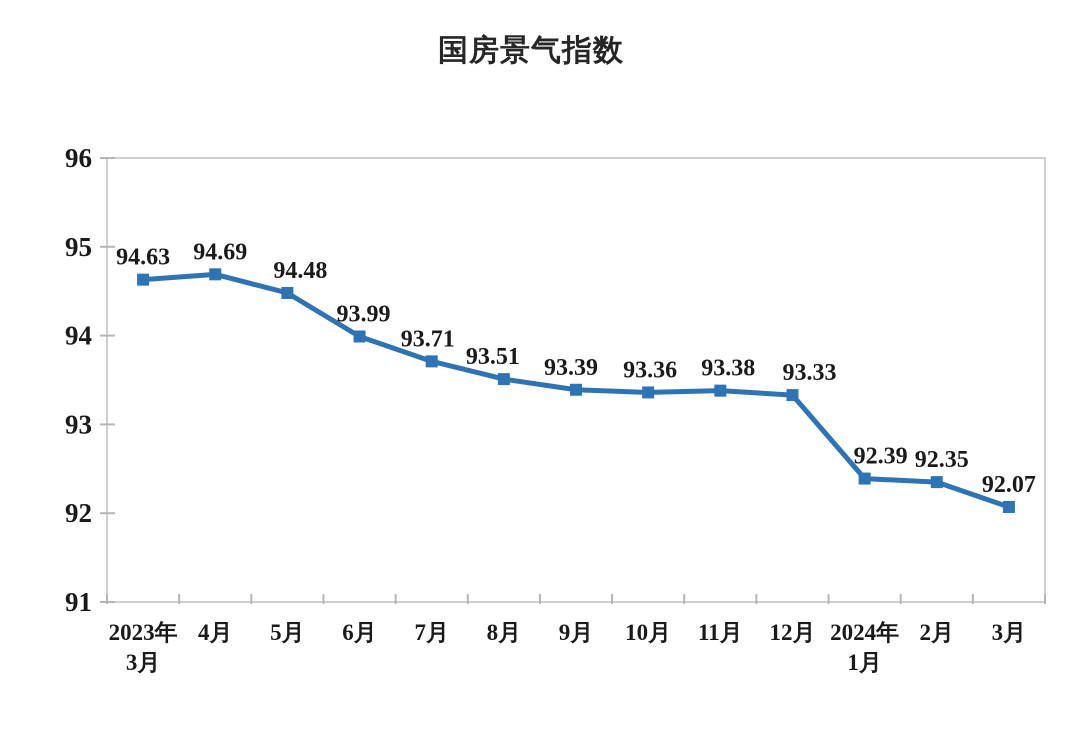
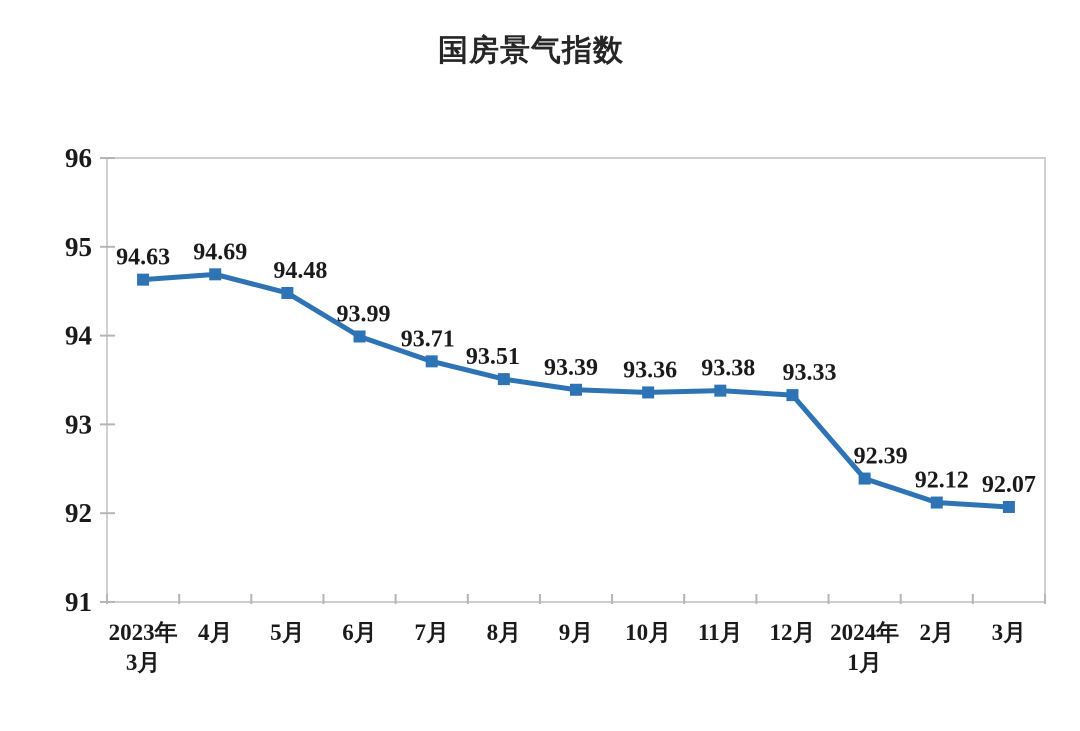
2月: 92.35 -> 92.12
